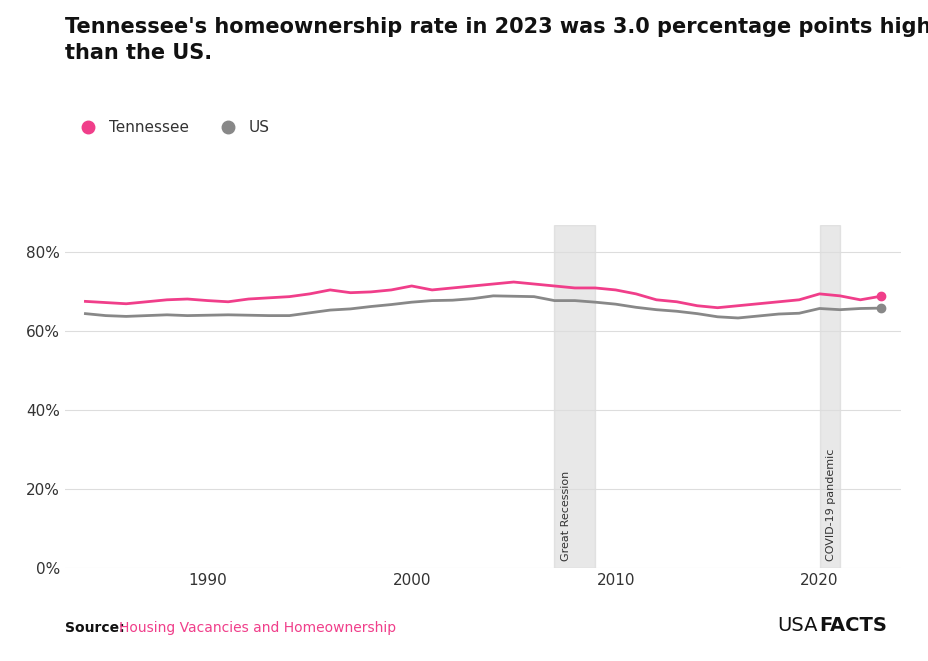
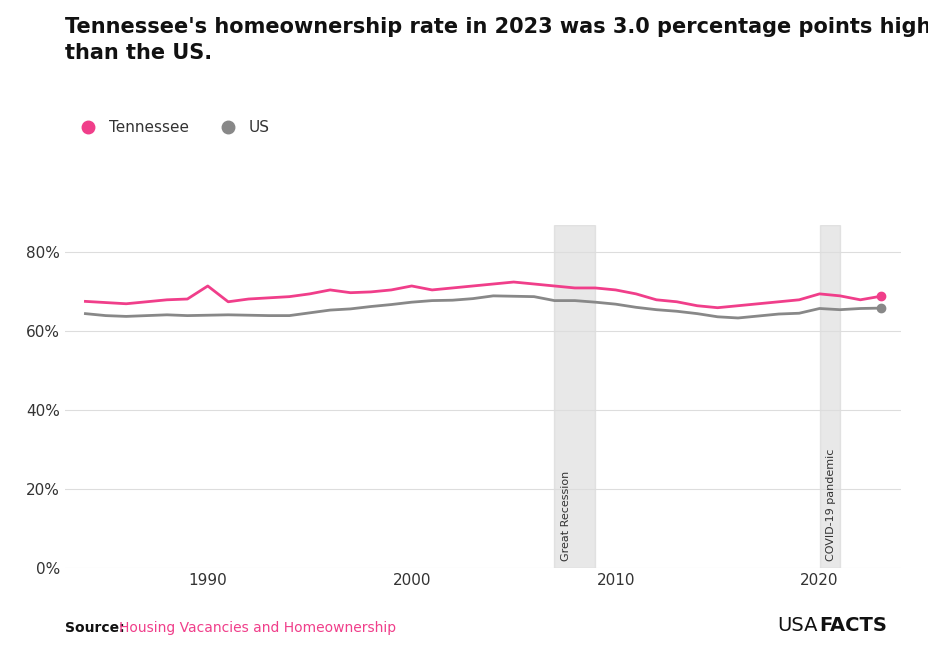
Tennessee/1990: 67.8% -> 71.5%
